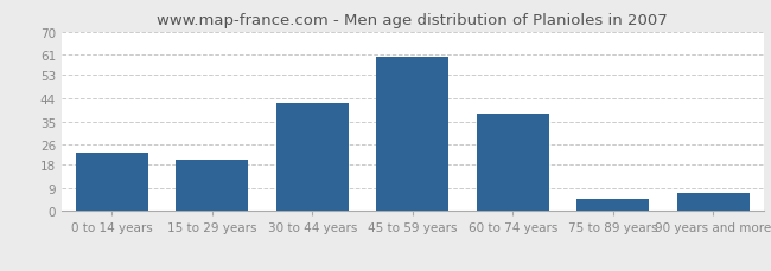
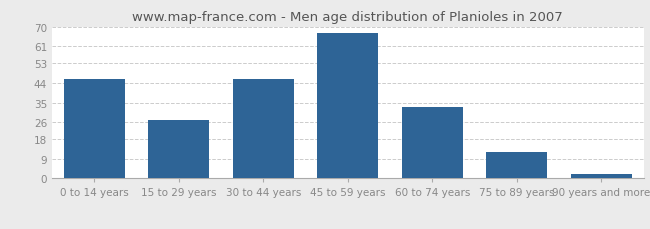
0 to 14 years: 23 -> 46
15 to 29 years: 20 -> 27
30 to 44 years: 42 -> 46
45 to 59 years: 60 -> 67
60 to 74 years: 38 -> 33
75 to 89 years: 5 -> 12
90 years and more: 7 -> 2
